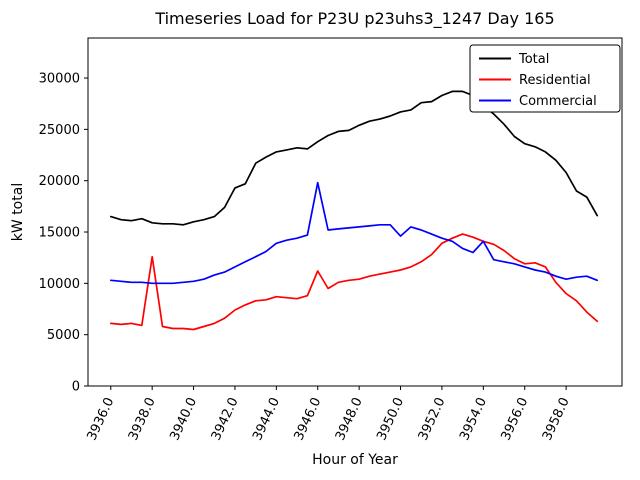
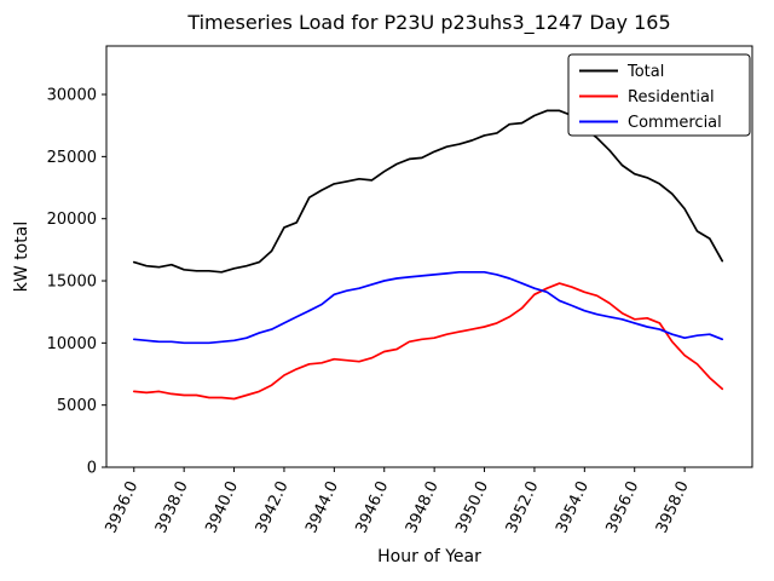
Residential/3938.0: 12600 -> 5800
Residential/3946.0: 11200 -> 9300
Commercial/3946.0: 19800 -> 15000
Commercial/3950.0: 14600 -> 15700
Commercial/3954.0: 14100 -> 12600
